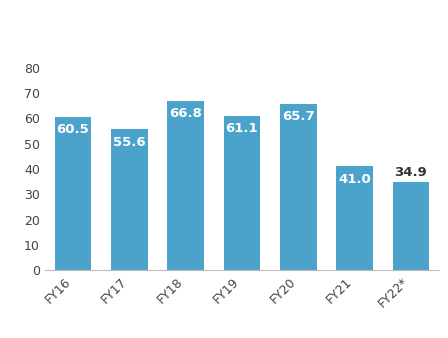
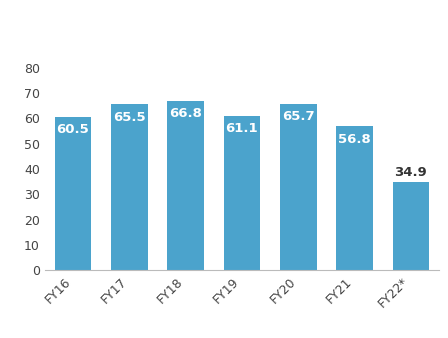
FY17: 55.6 -> 65.5
FY21: 41.0 -> 56.8
